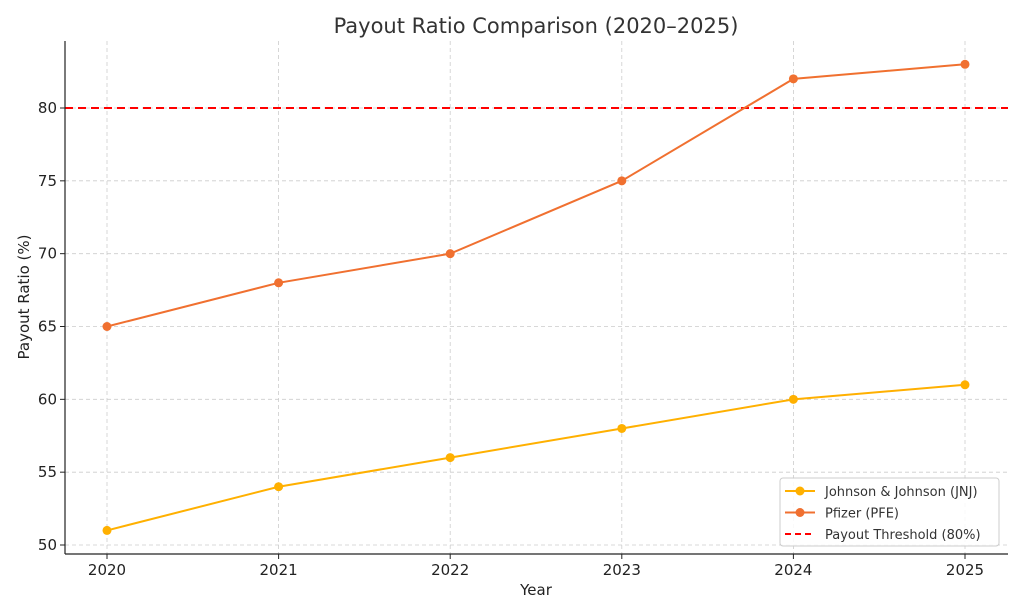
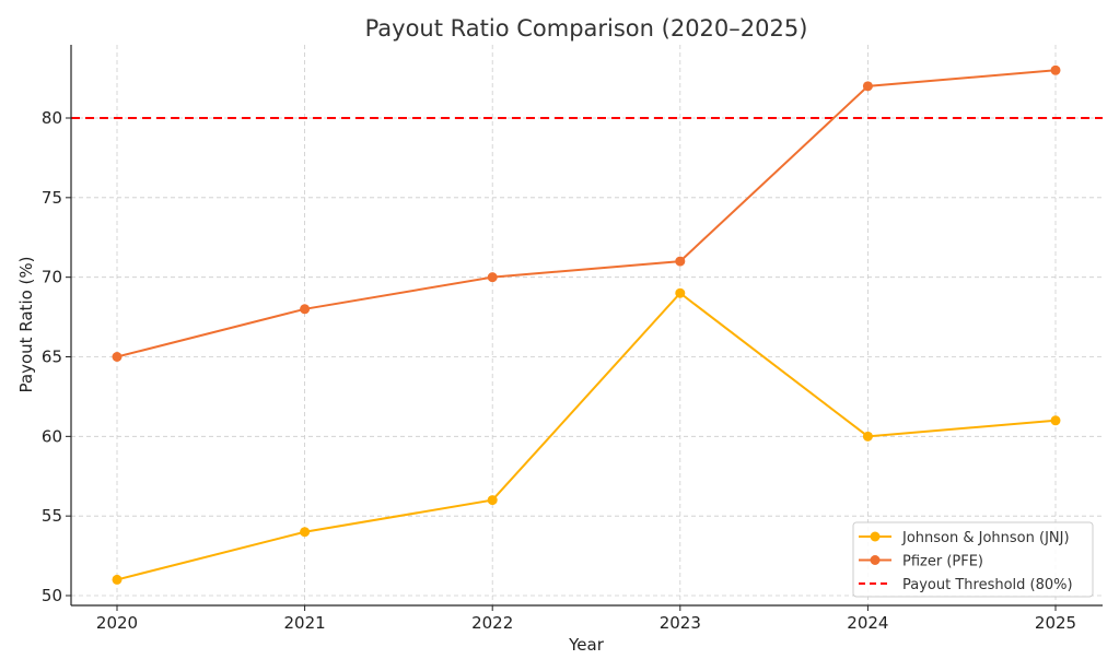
Johnson & Johnson (JNJ)/2023: 58 -> 69
Pfizer (PFE)/2023: 75 -> 71
